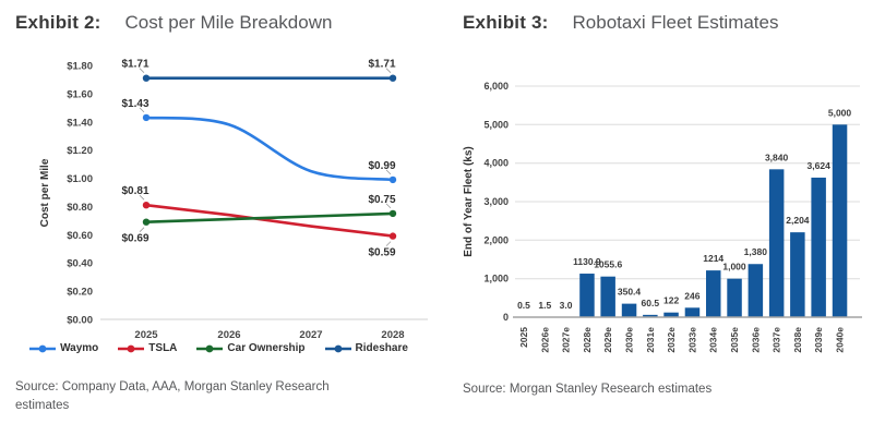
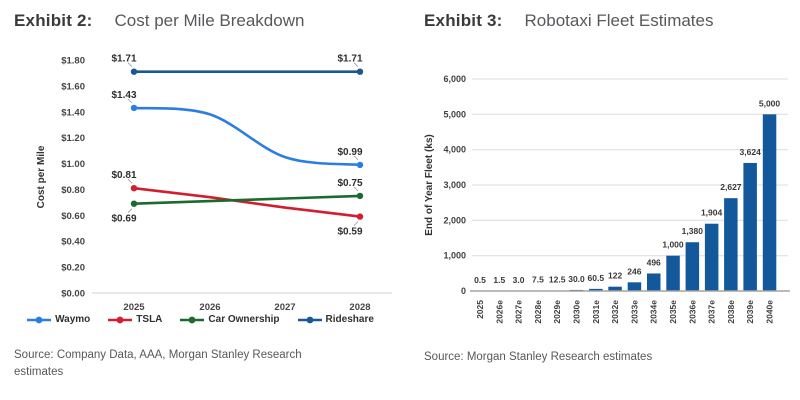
Robotaxi Fleet Estimates/2028e: 1130.9 -> 7.5
Robotaxi Fleet Estimates/2029e: 1055.6 -> 12.5
Robotaxi Fleet Estimates/2030e: 350.4 -> 30.0
Robotaxi Fleet Estimates/2034e: 1214 -> 496
Robotaxi Fleet Estimates/2037e: 3,840 -> 1,904
Robotaxi Fleet Estimates/2038e: 2,204 -> 2,627
